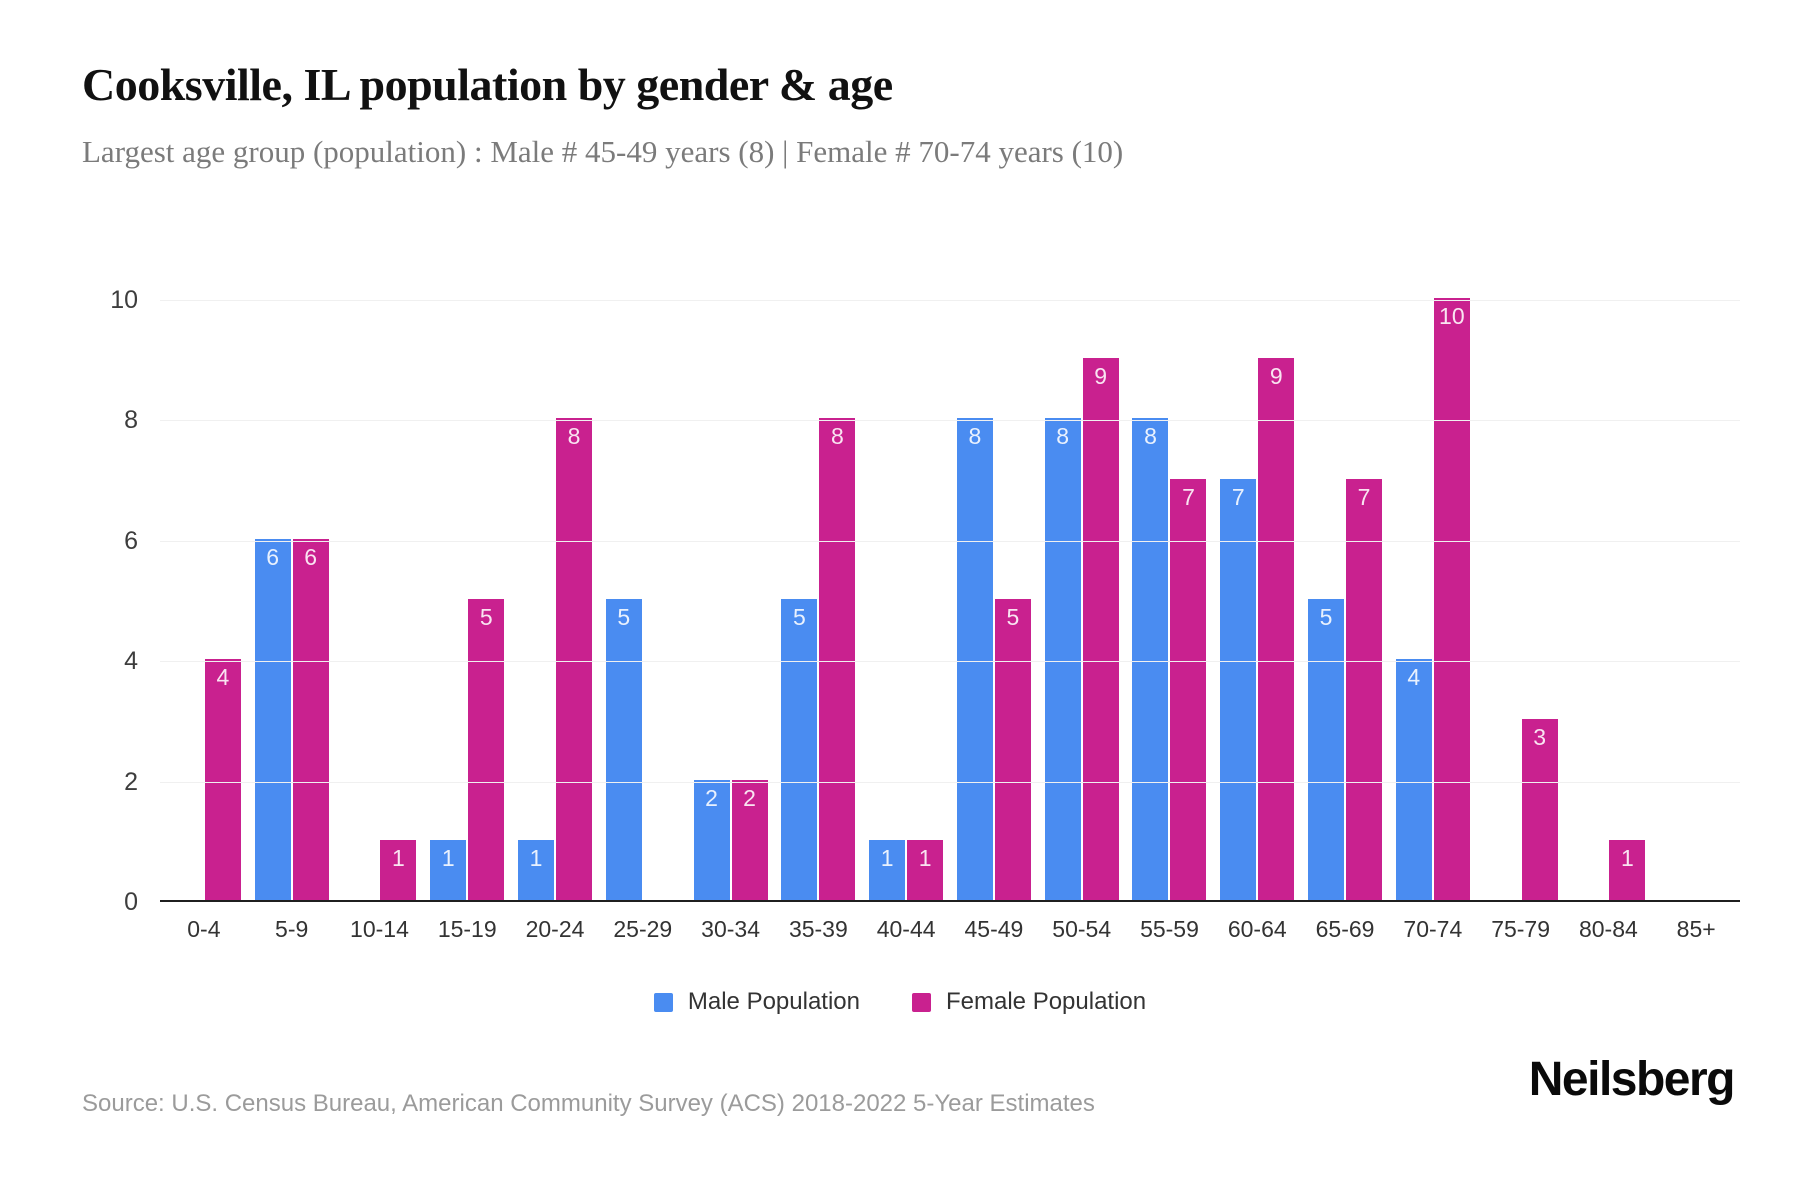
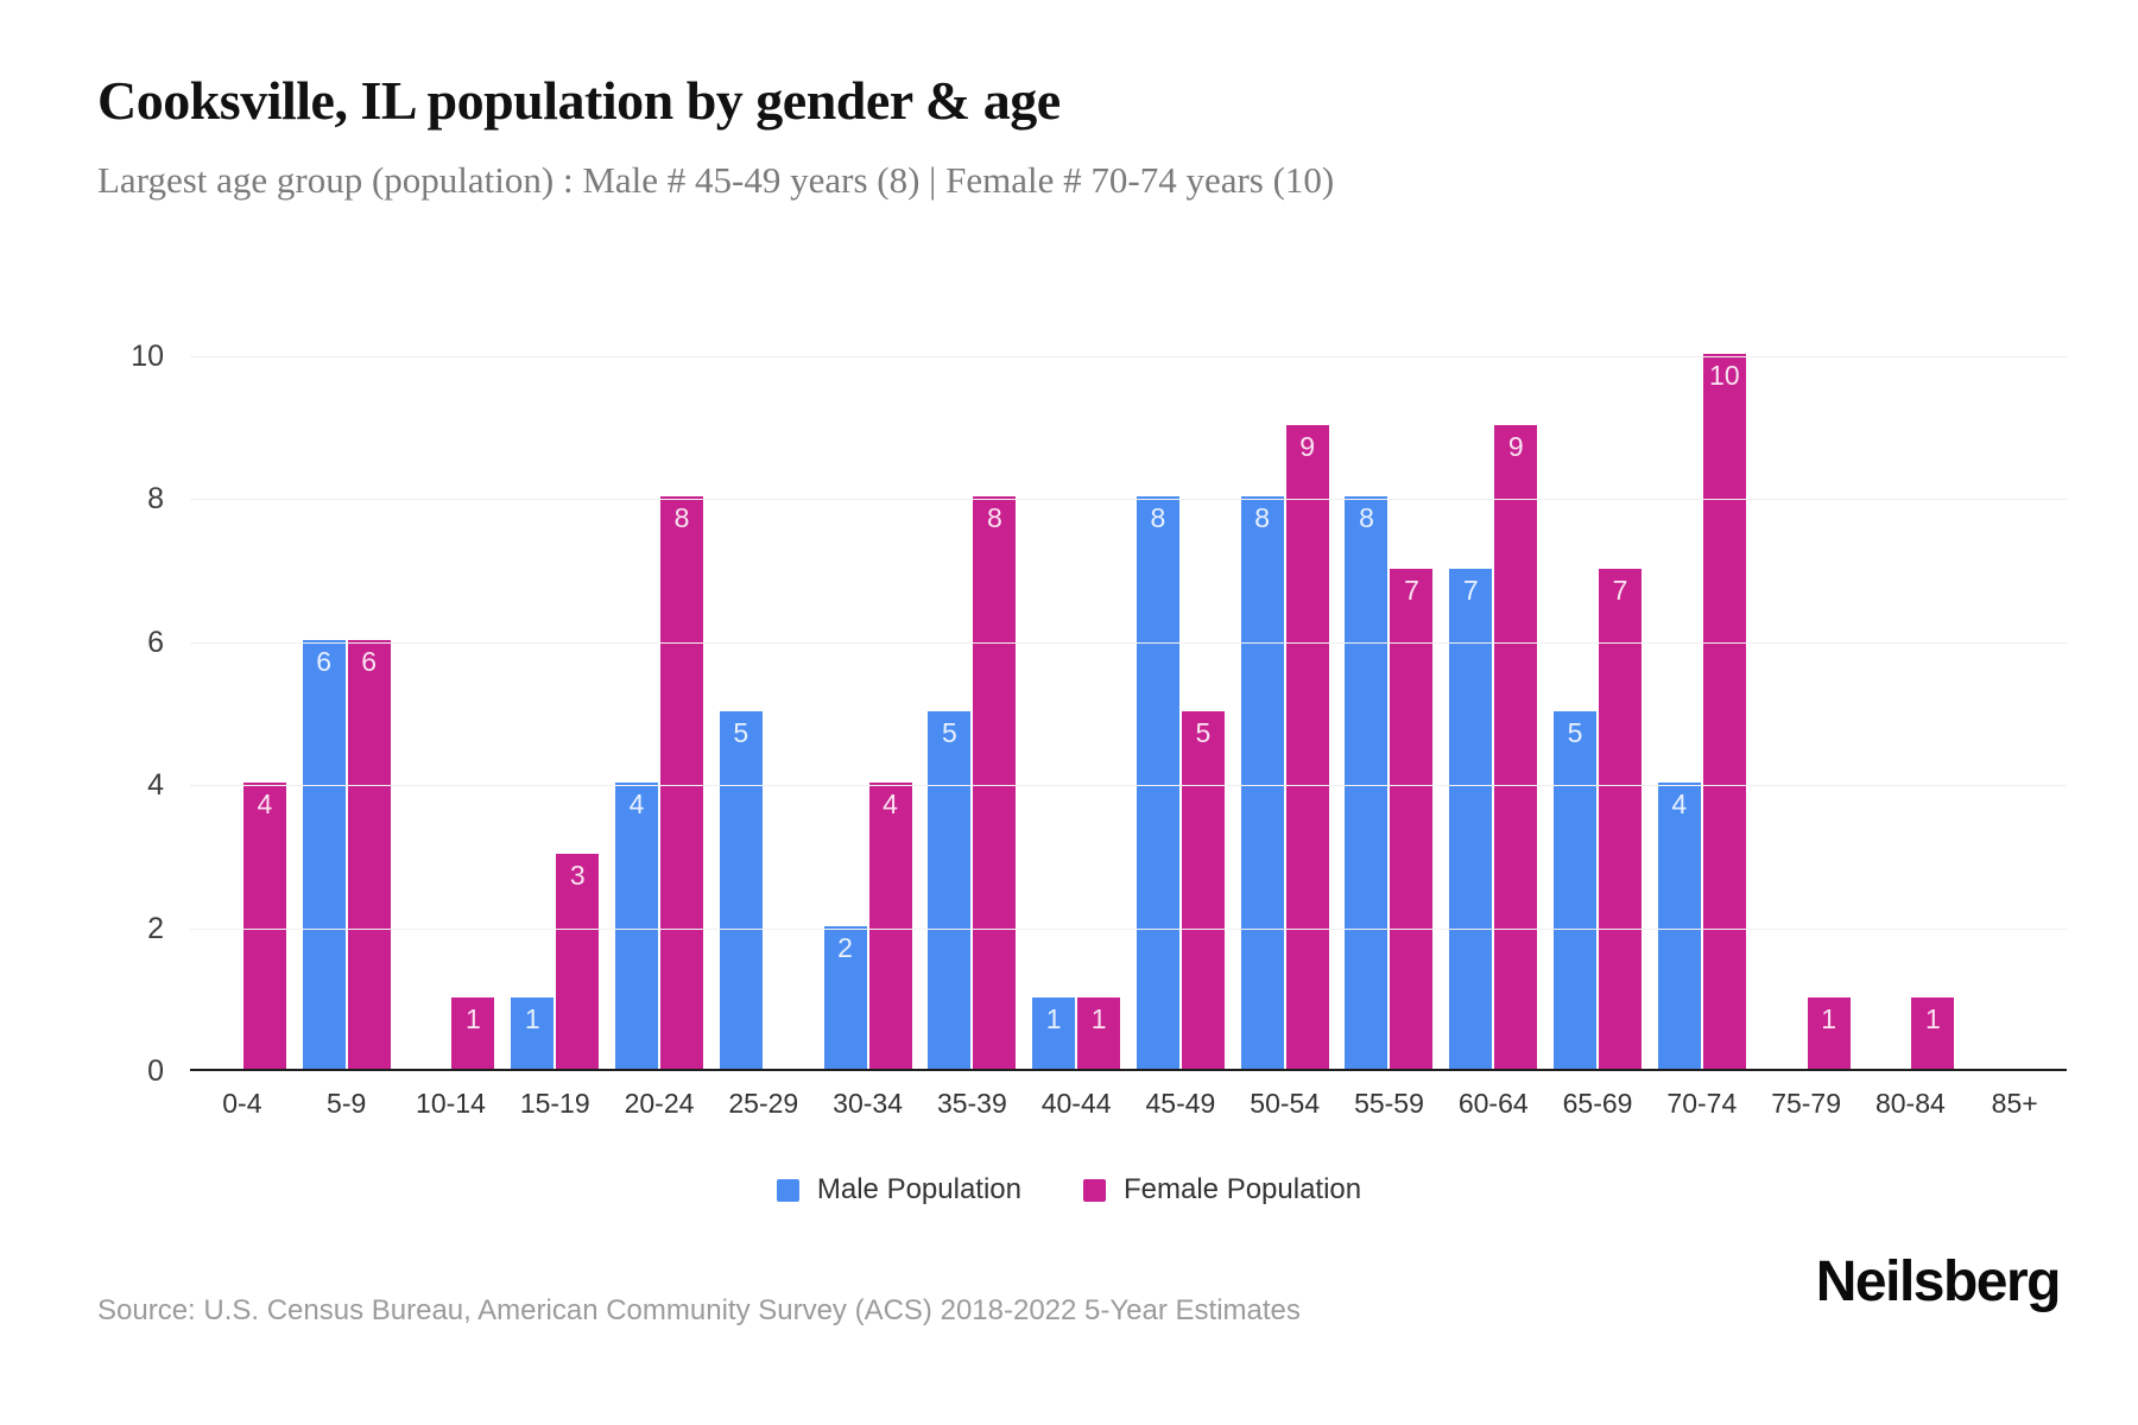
Female Population/15-19: 5 -> 3
Male Population/20-24: 1 -> 4
Female Population/30-34: 2 -> 4
Female Population/75-79: 3 -> 1
